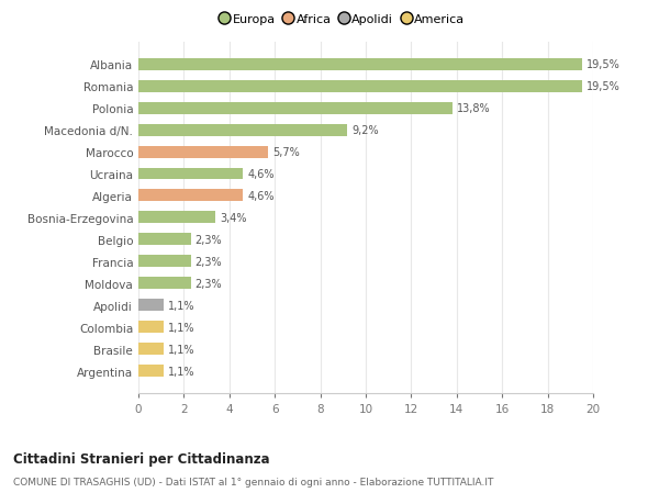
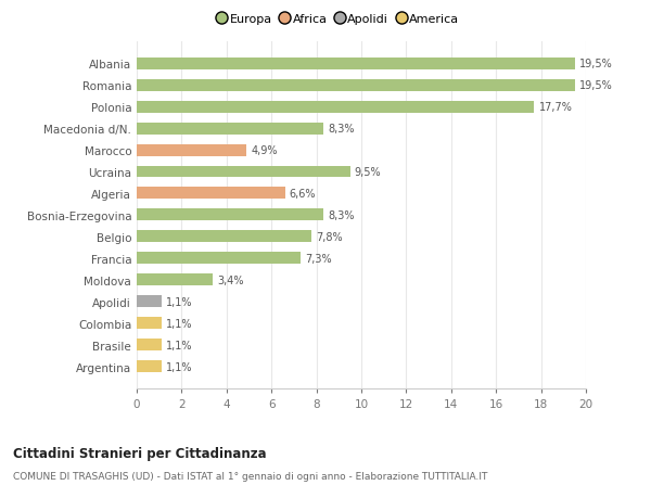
Polonia: 13,8% -> 17,7%
Macedonia d/N.: 9,2% -> 8,3%
Marocco: 5,7% -> 4,9%
Ucraina: 4,6% -> 9,5%
Algeria: 4,6% -> 6,6%
Bosnia-Erzegovina: 3,4% -> 8,3%
Belgio: 2,3% -> 7,8%
Francia: 2,3% -> 7,3%
Moldova: 2,3% -> 3,4%
